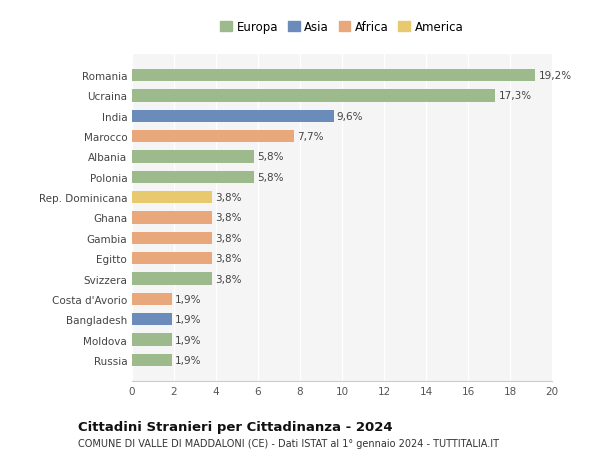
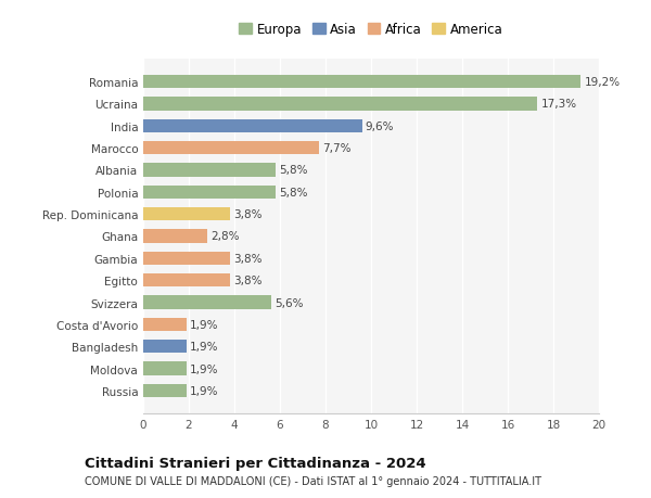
Ghana: 3,8% -> 2,8%
Svizzera: 3,8% -> 5,6%
